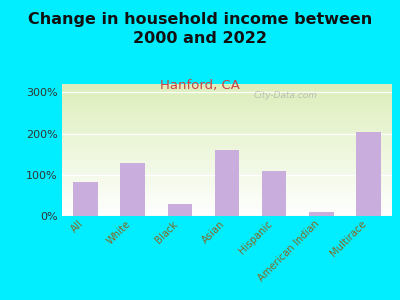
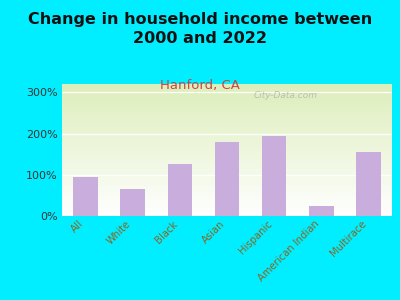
All: 82% -> 95%
White: 128% -> 65%
Black: 28% -> 125%
Asian: 160% -> 180%
Hispanic: 108% -> 195%
American Indian: 10% -> 25%
Multirace: 203% -> 155%
